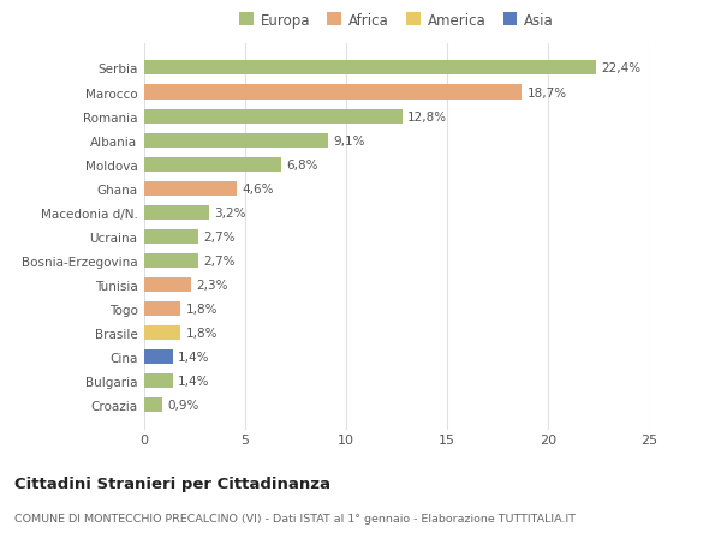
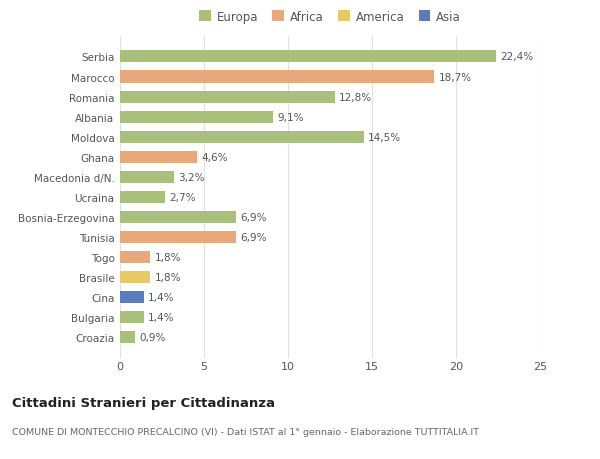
Moldova: 6,8% -> 14,5%
Bosnia-Erzegovina: 2,7% -> 6,9%
Tunisia: 2,3% -> 6,9%
